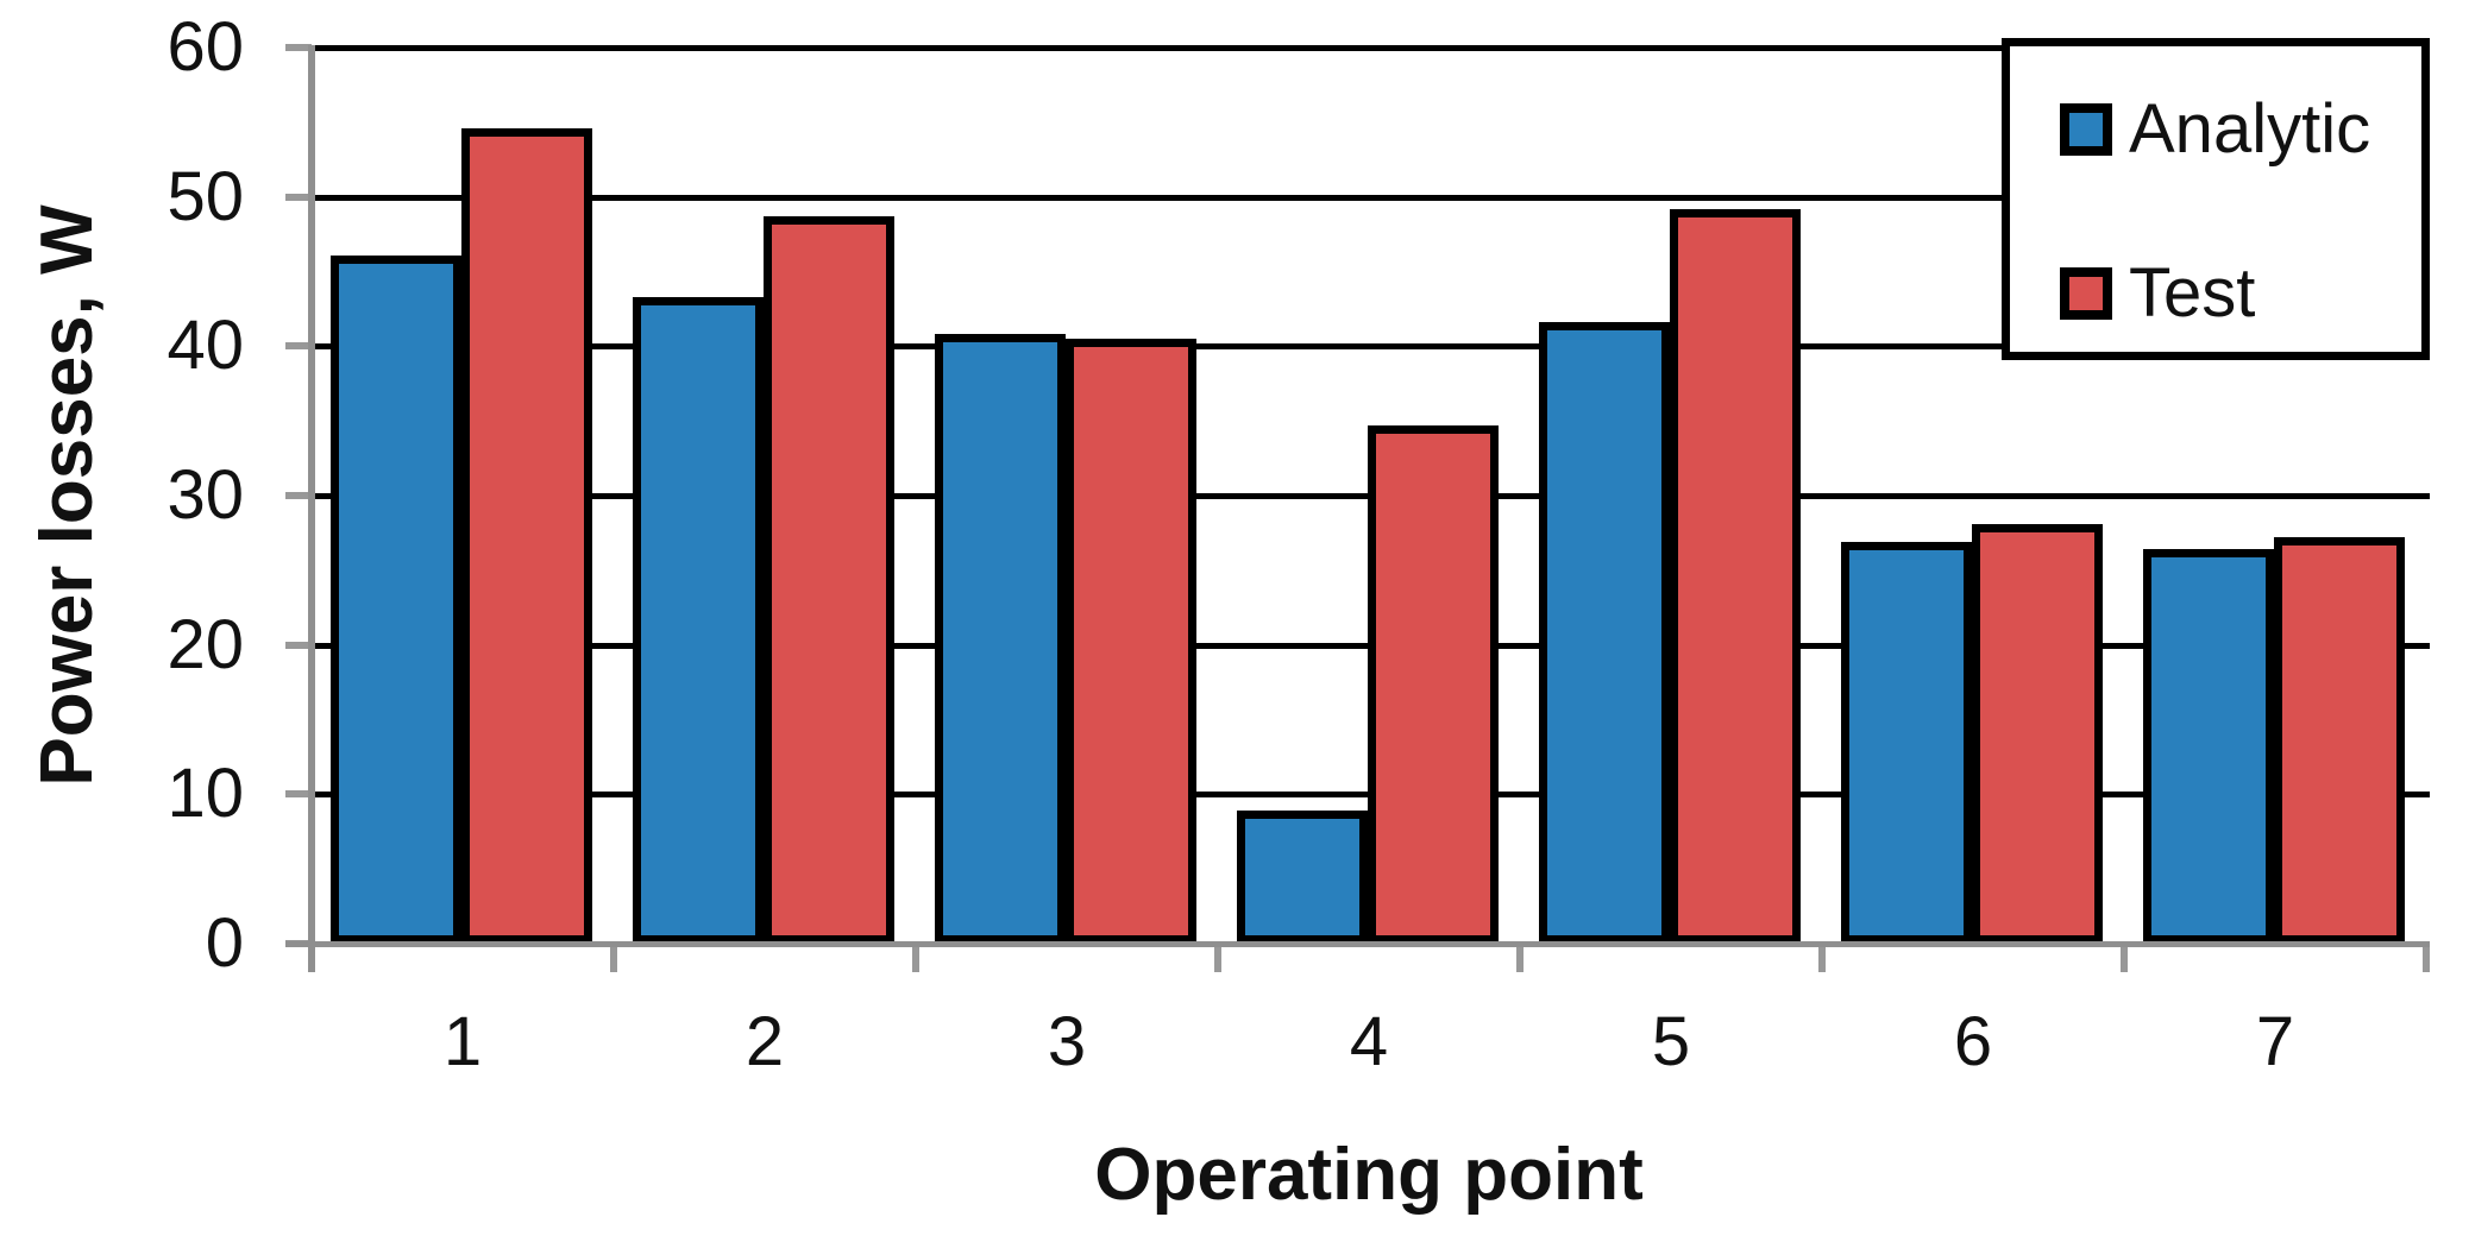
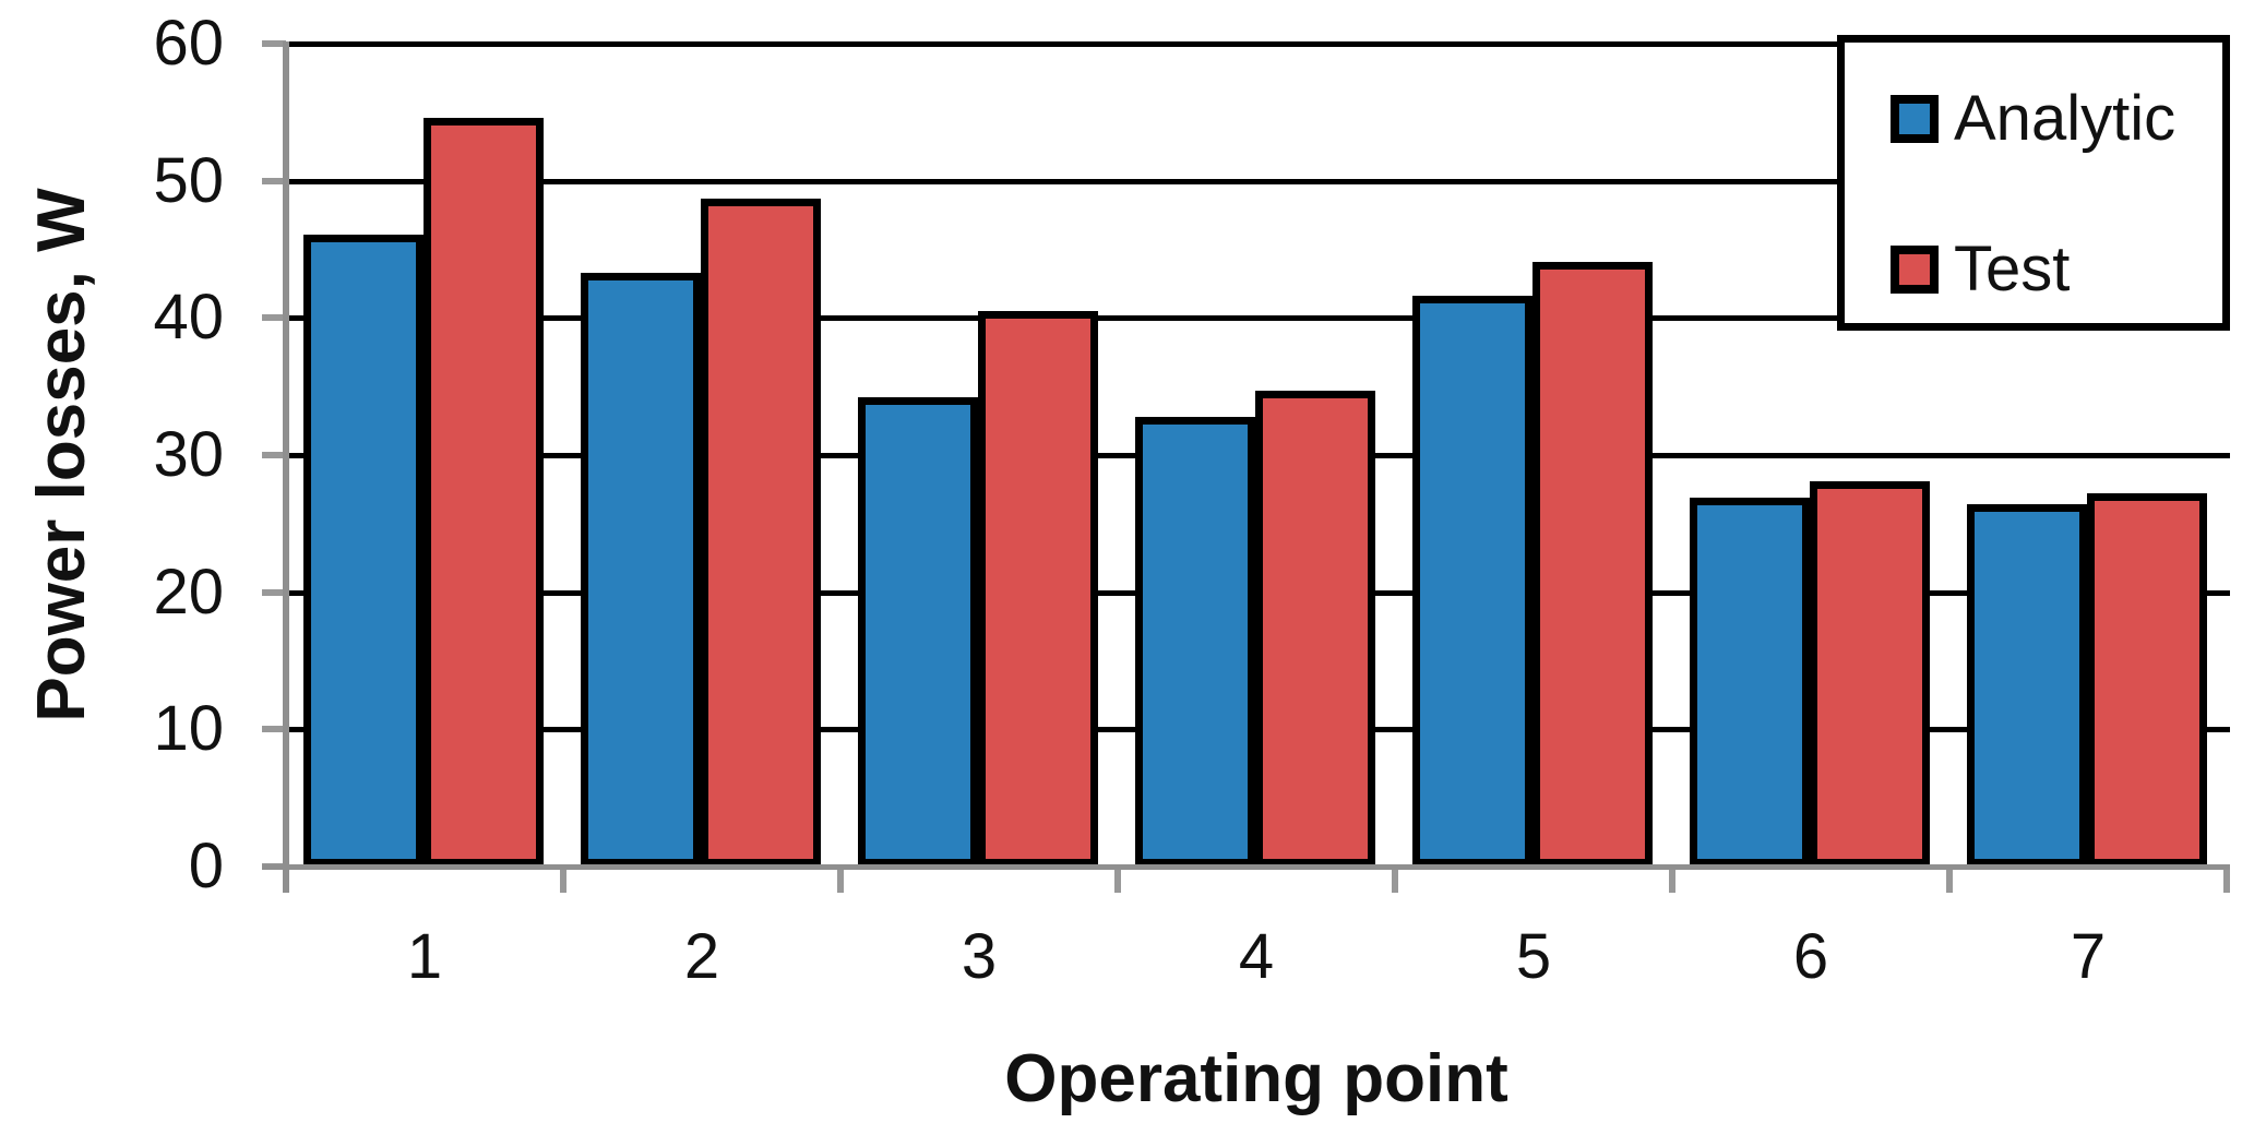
Analytic/3: 40.8 -> 34.2
Analytic/4: 8.9 -> 32.8
Test/5: 49.2 -> 44.1
